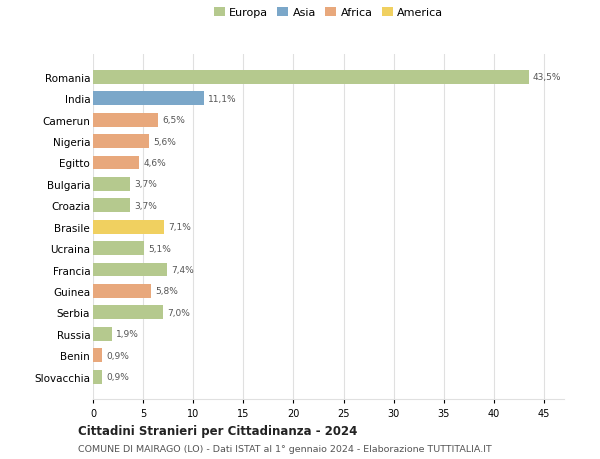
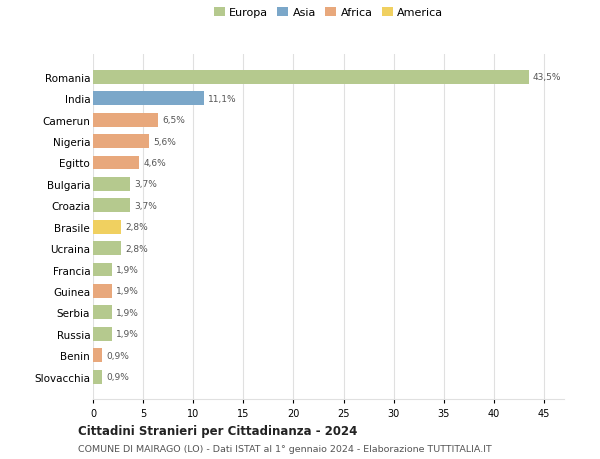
Brasile: 7,1% -> 2,8%
Ucraina: 5,1% -> 2,8%
Francia: 7,4% -> 1,9%
Guinea: 5,8% -> 1,9%
Serbia: 7,0% -> 1,9%
